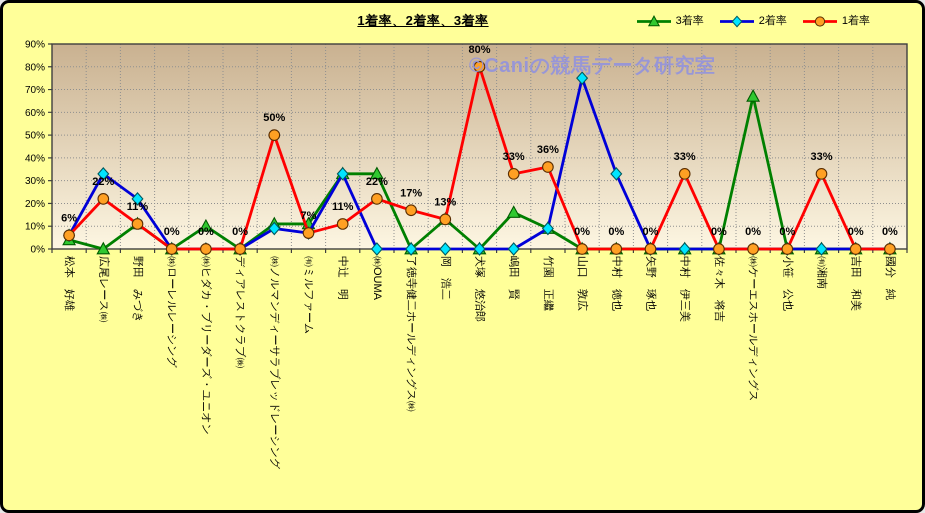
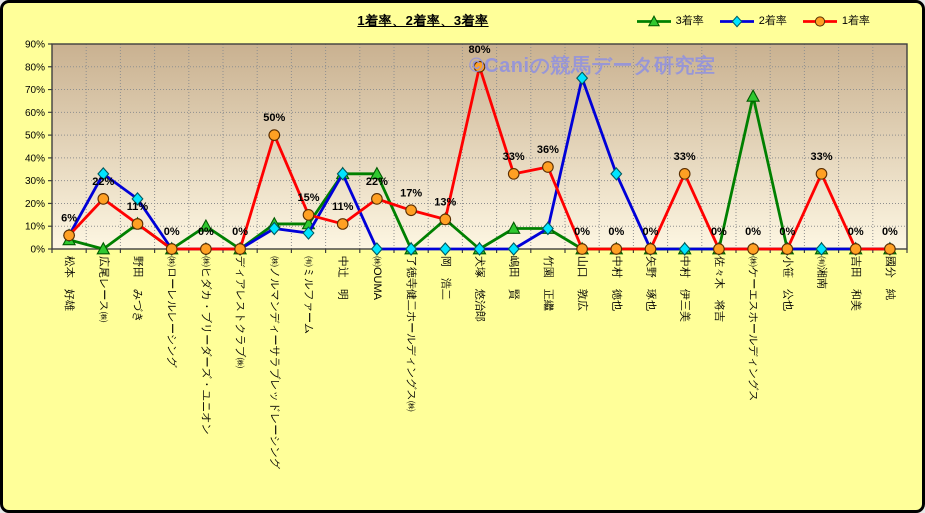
1着率/㈲ミルファーム: 7% -> 15%
3着率/嶋田 賢: 16% -> 9%
